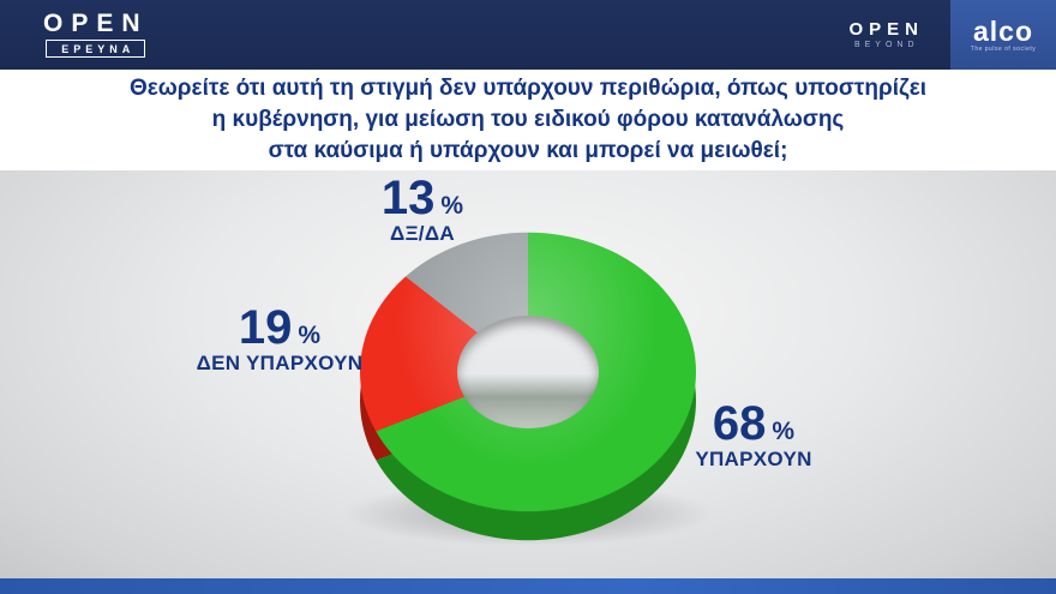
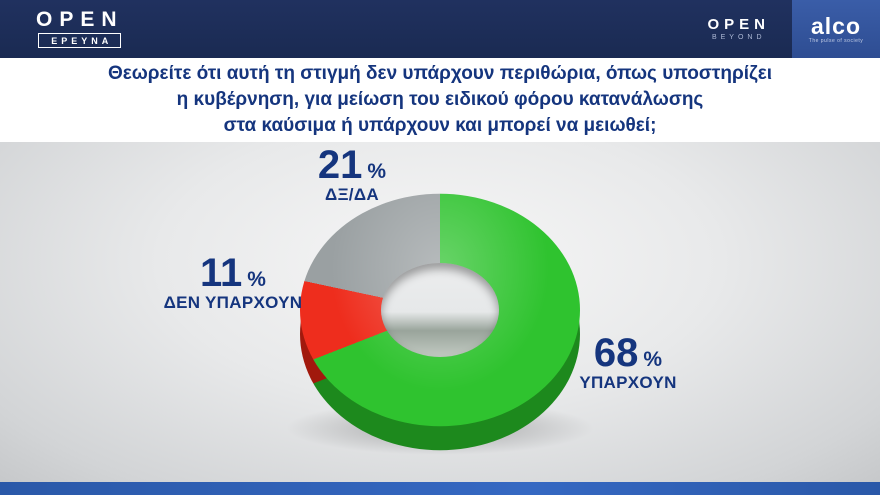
ΔΕΝ ΥΠΑΡΧΟΥΝ: 19 -> 11
ΔΞ/ΔΑ: 13 -> 21
